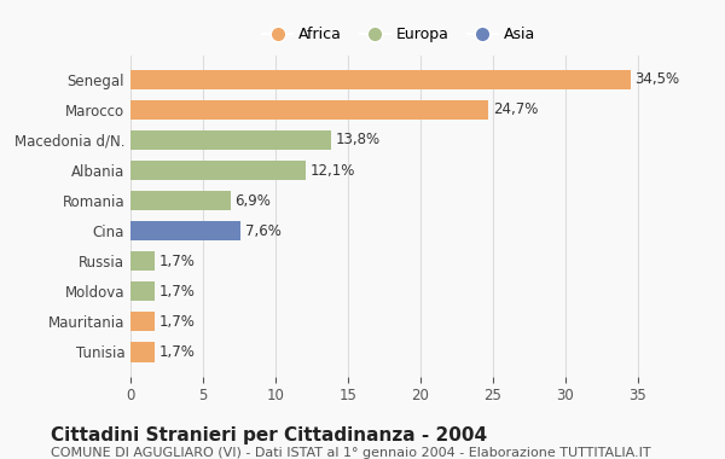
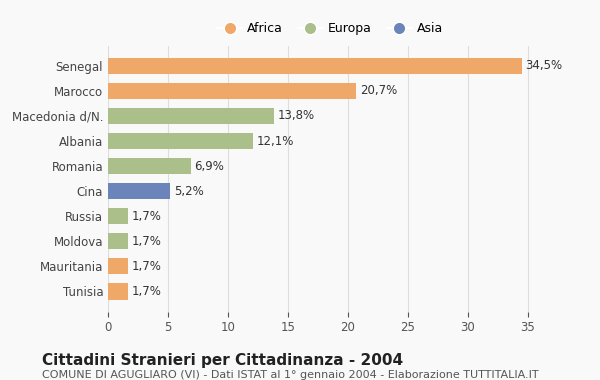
Marocco: 24,7% -> 20,7%
Cina: 7,6% -> 5,2%
